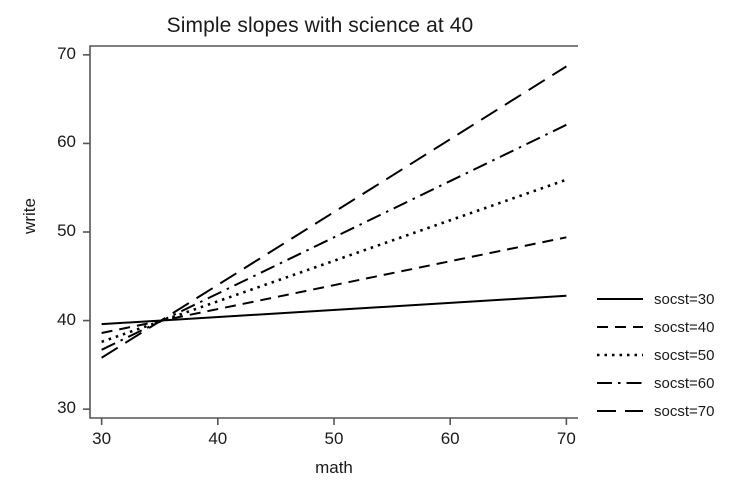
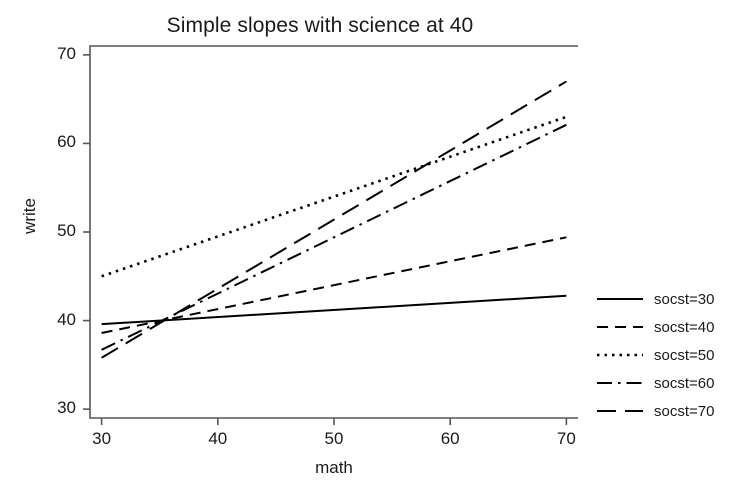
socst=50/30: 38 -> 45
socst=50/70: 56 -> 63
socst=70/70: 69 -> 67
